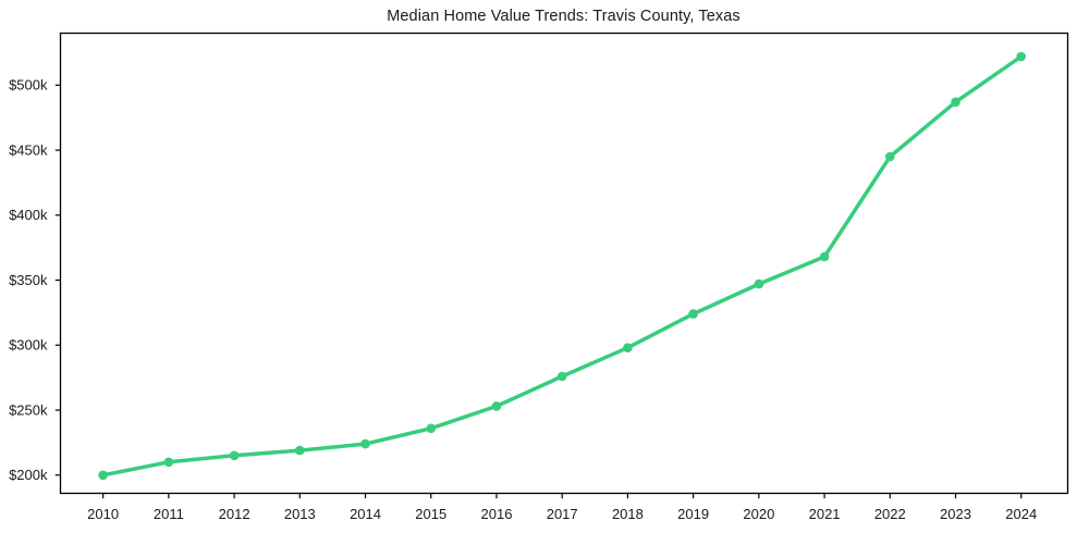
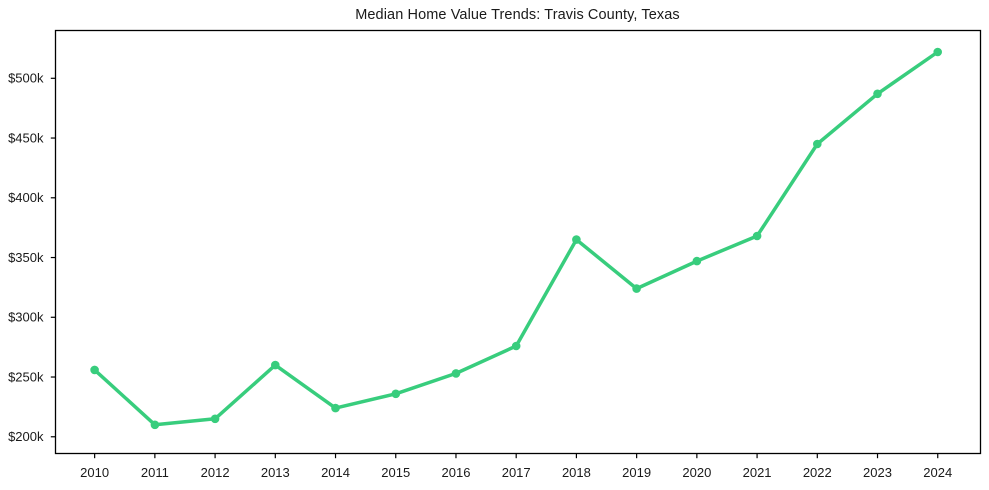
2010: $200k -> $256k
2013: $219k -> $260k
2018: $298k -> $365k
